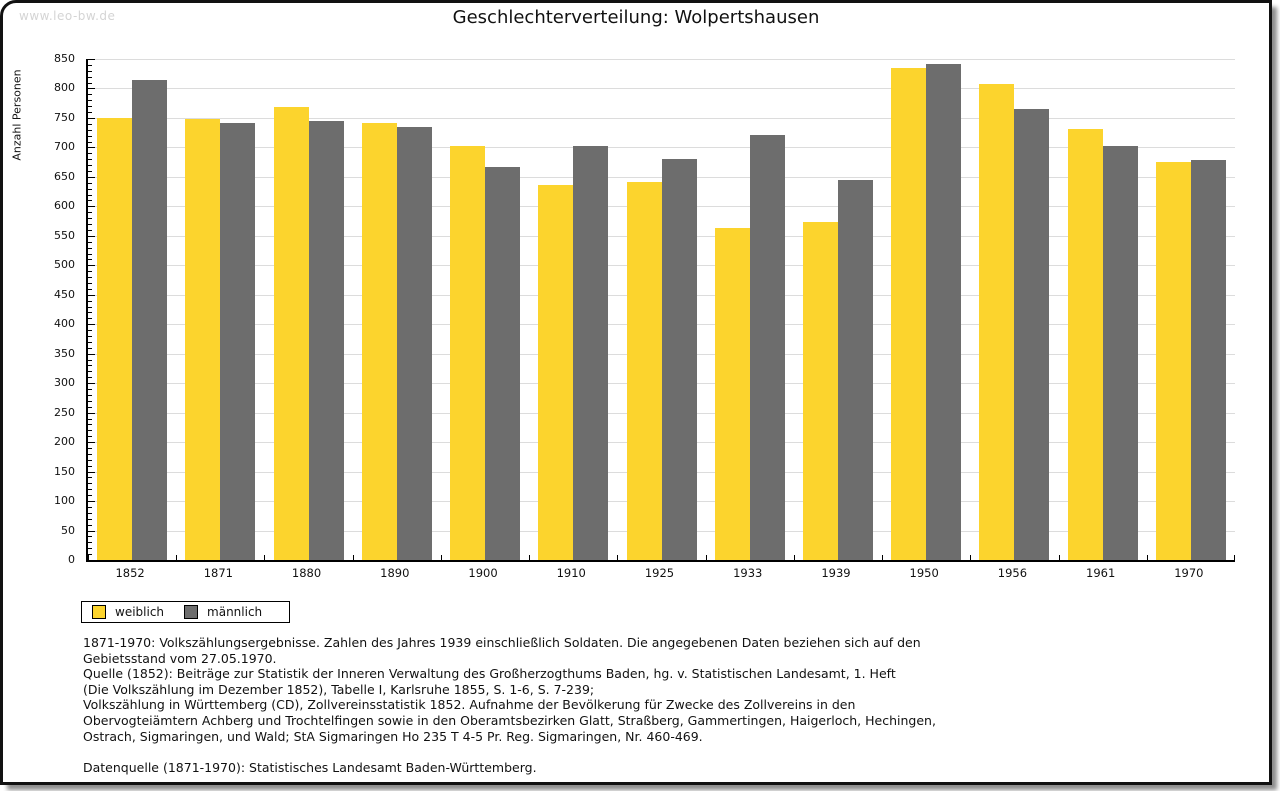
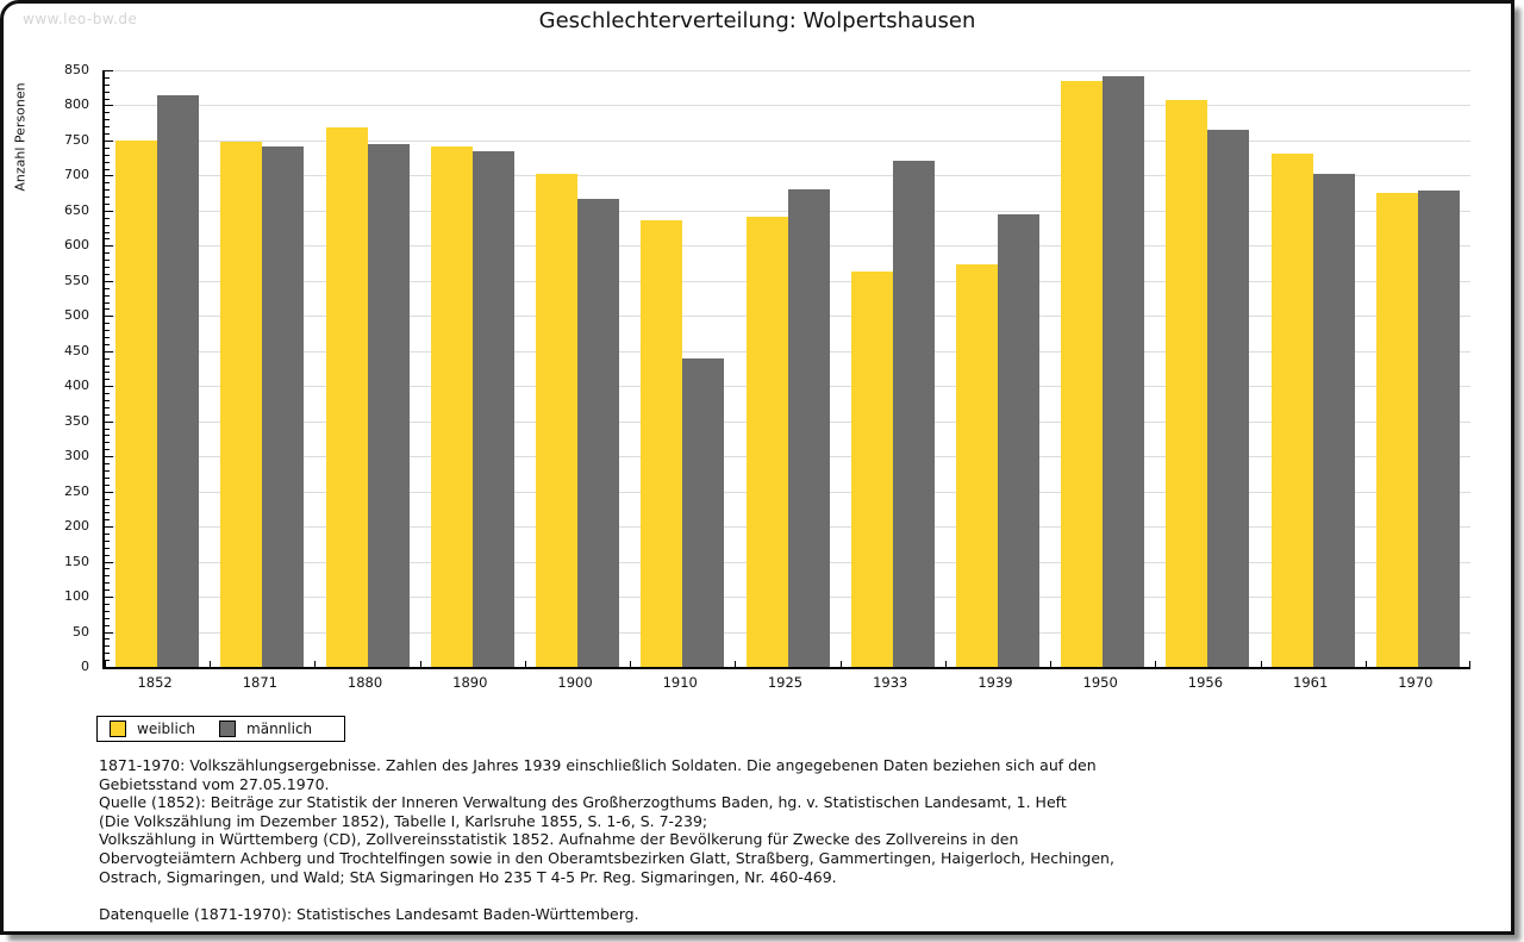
männlich/1910: 700 -> 440
